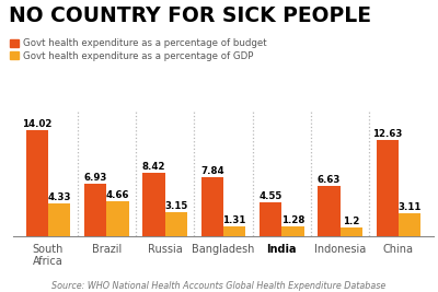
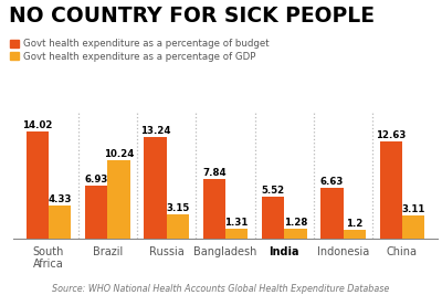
Govt health expenditure as a percentage of GDP/Brazil: 4.66 -> 10.24
Govt health expenditure as a percentage of budget/Russia: 8.42 -> 13.24
Govt health expenditure as a percentage of budget/India: 4.55 -> 5.52
